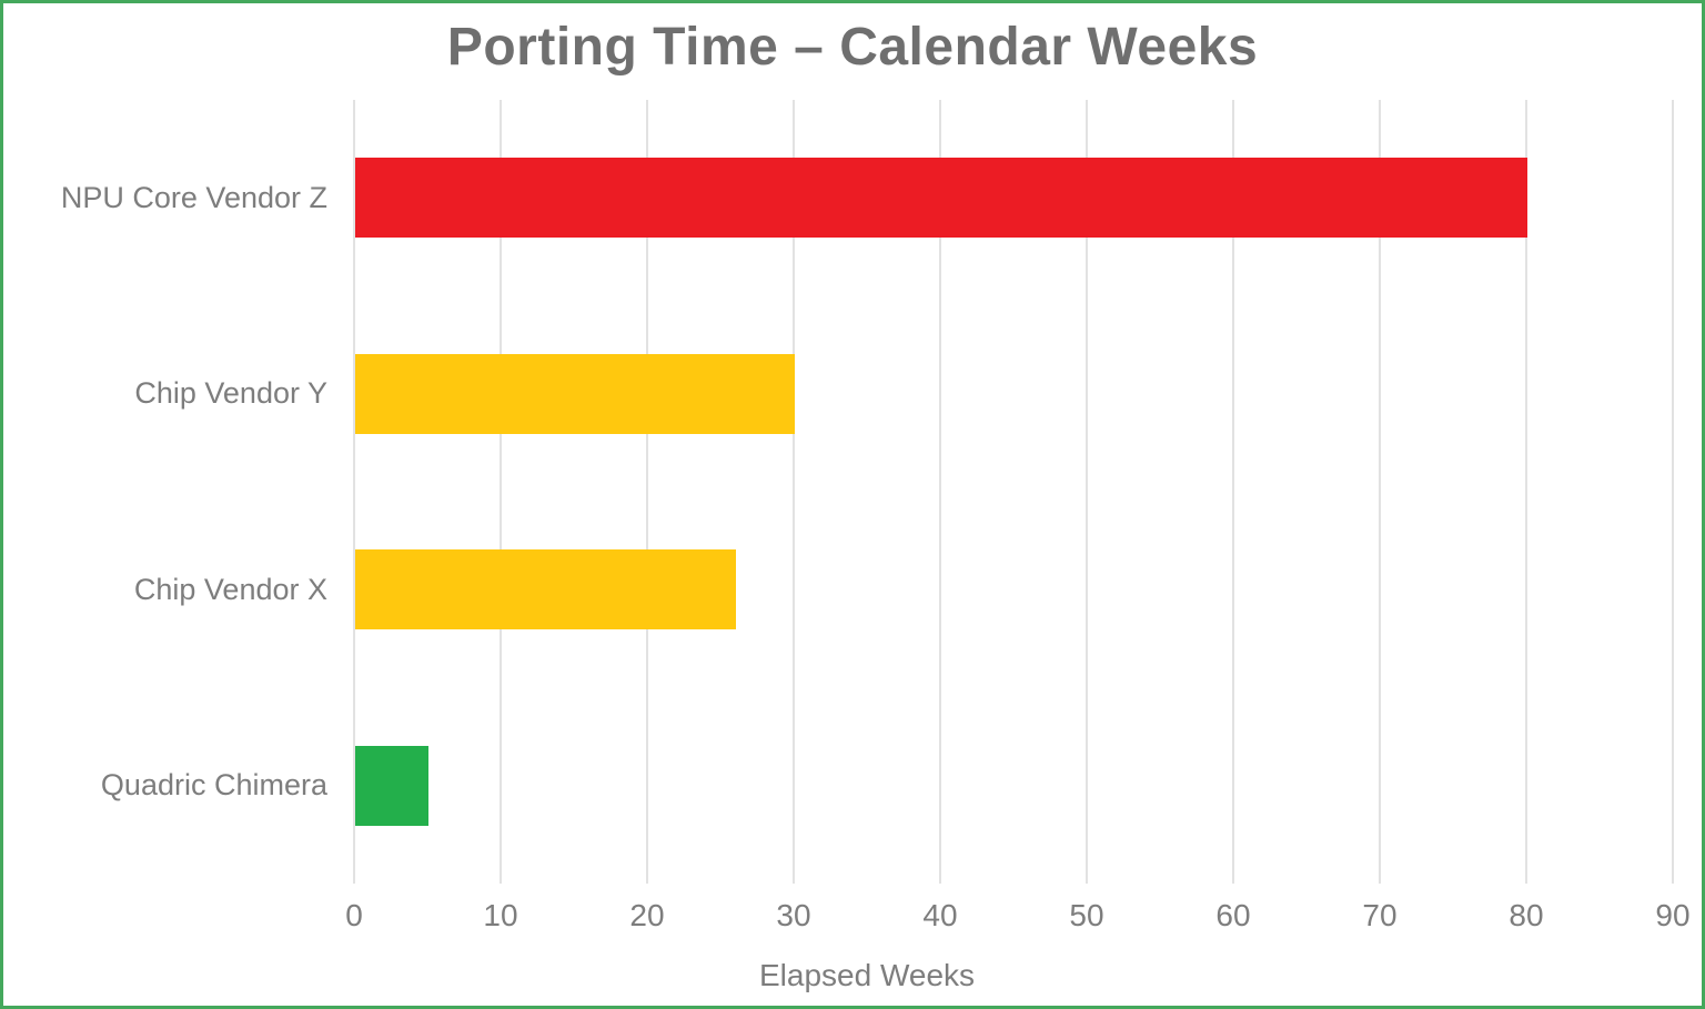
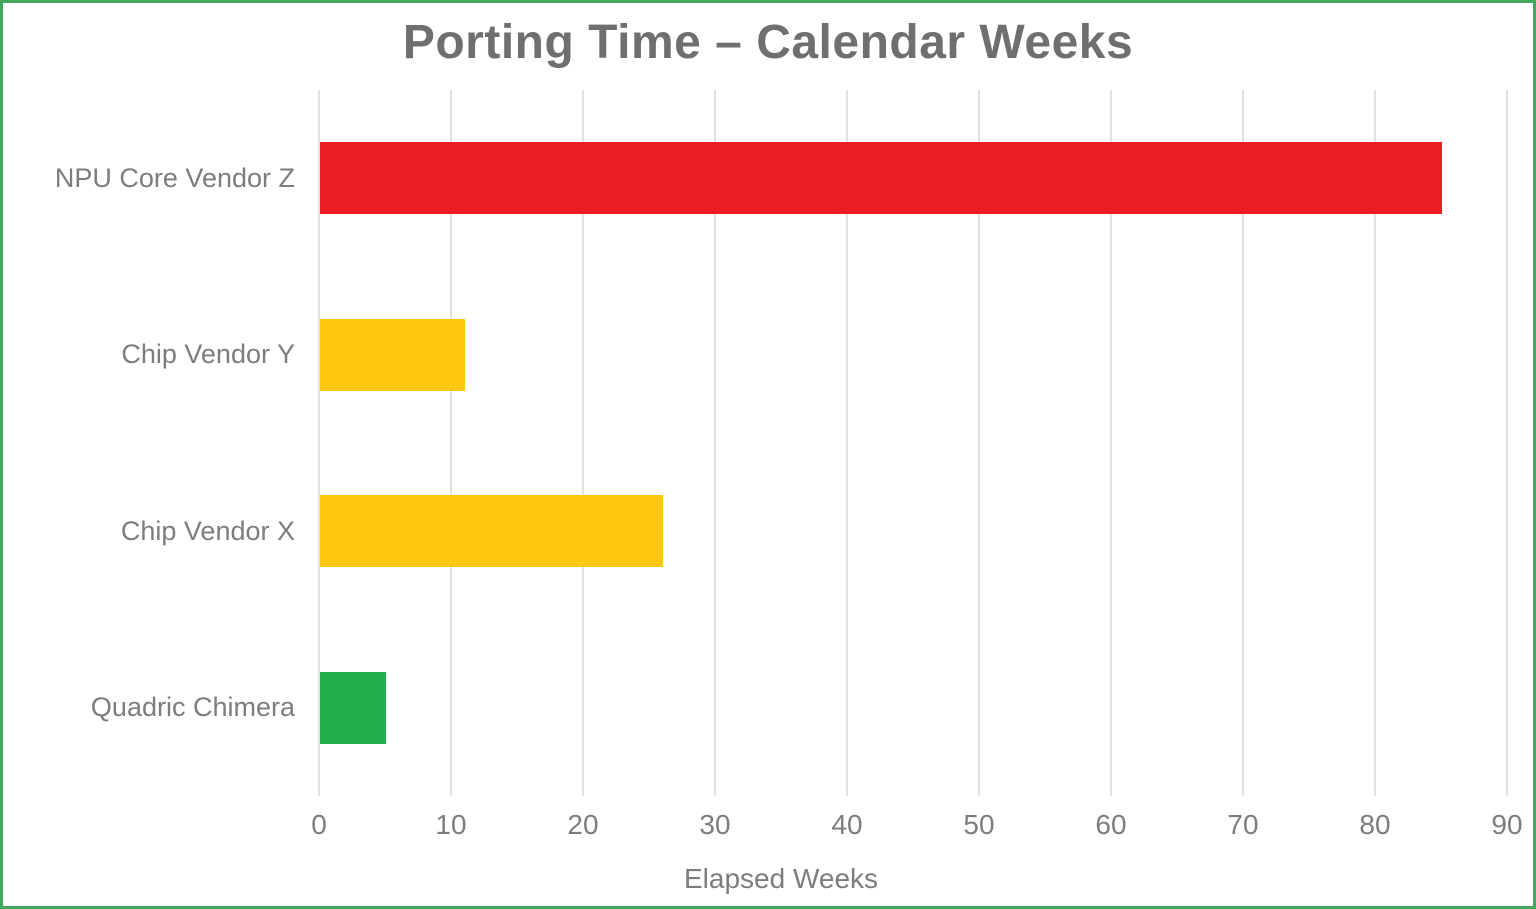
NPU Core Vendor Z: 80 -> 85
Chip Vendor Y: 30 -> 11
